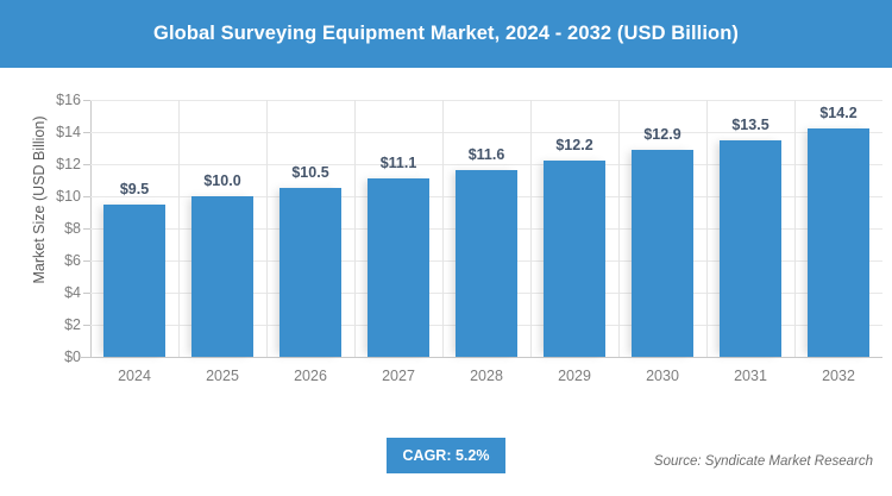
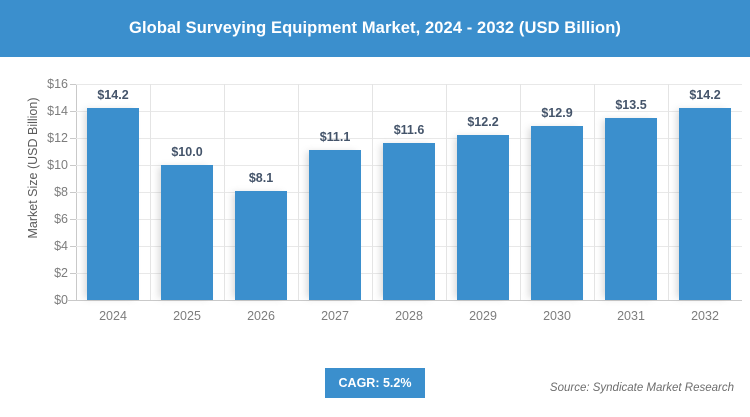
2024: $9.5 -> $14.2
2026: $10.5 -> $8.1
